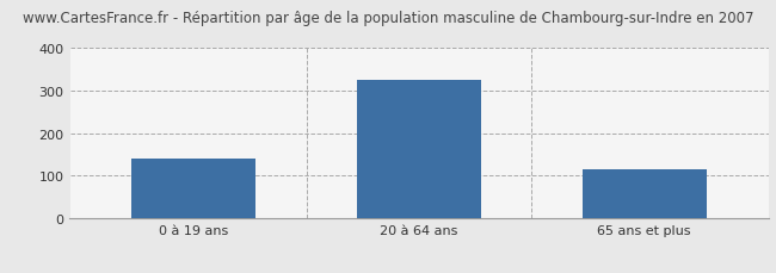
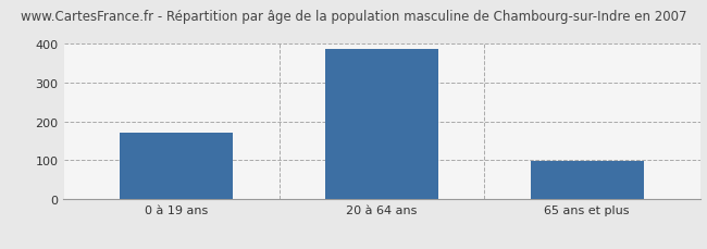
0 à 19 ans: 140 -> 170
20 à 64 ans: 325 -> 387
65 ans et plus: 115 -> 98
